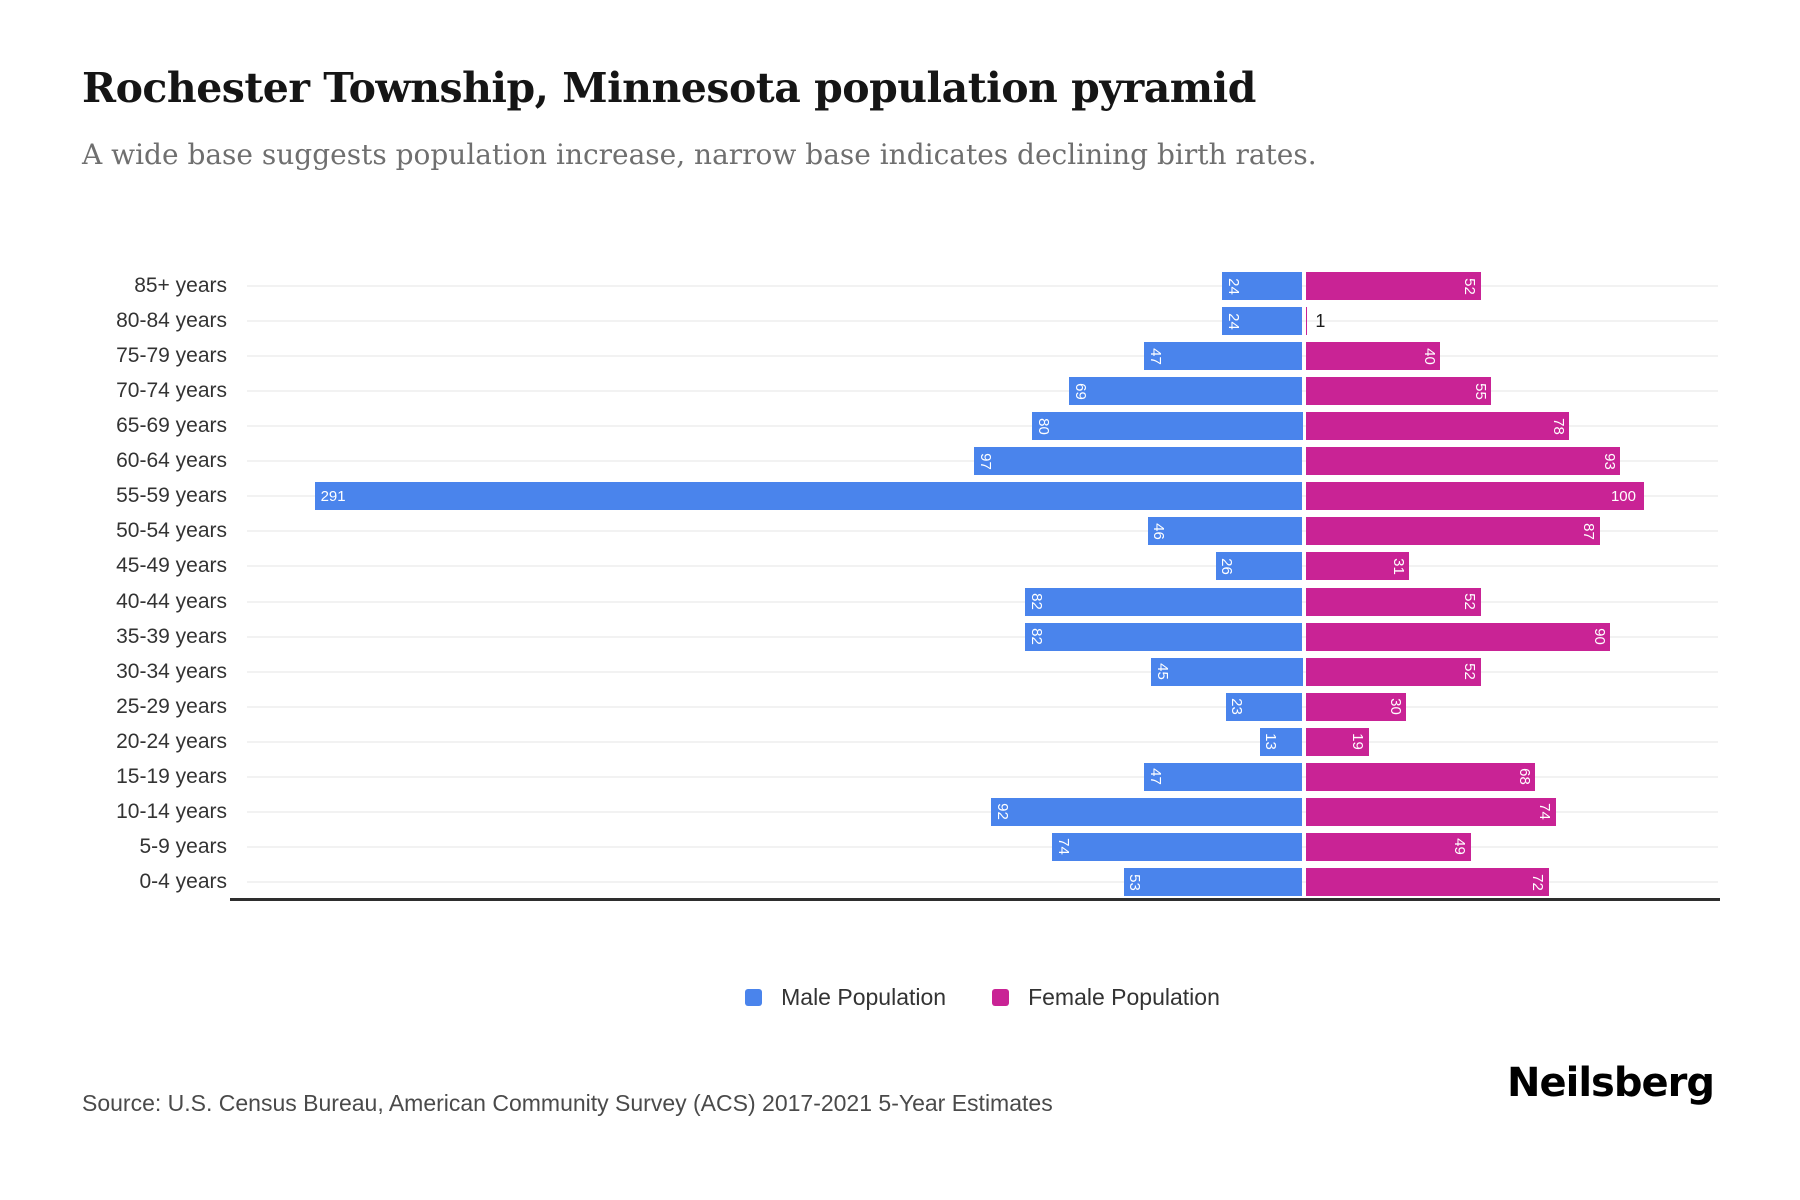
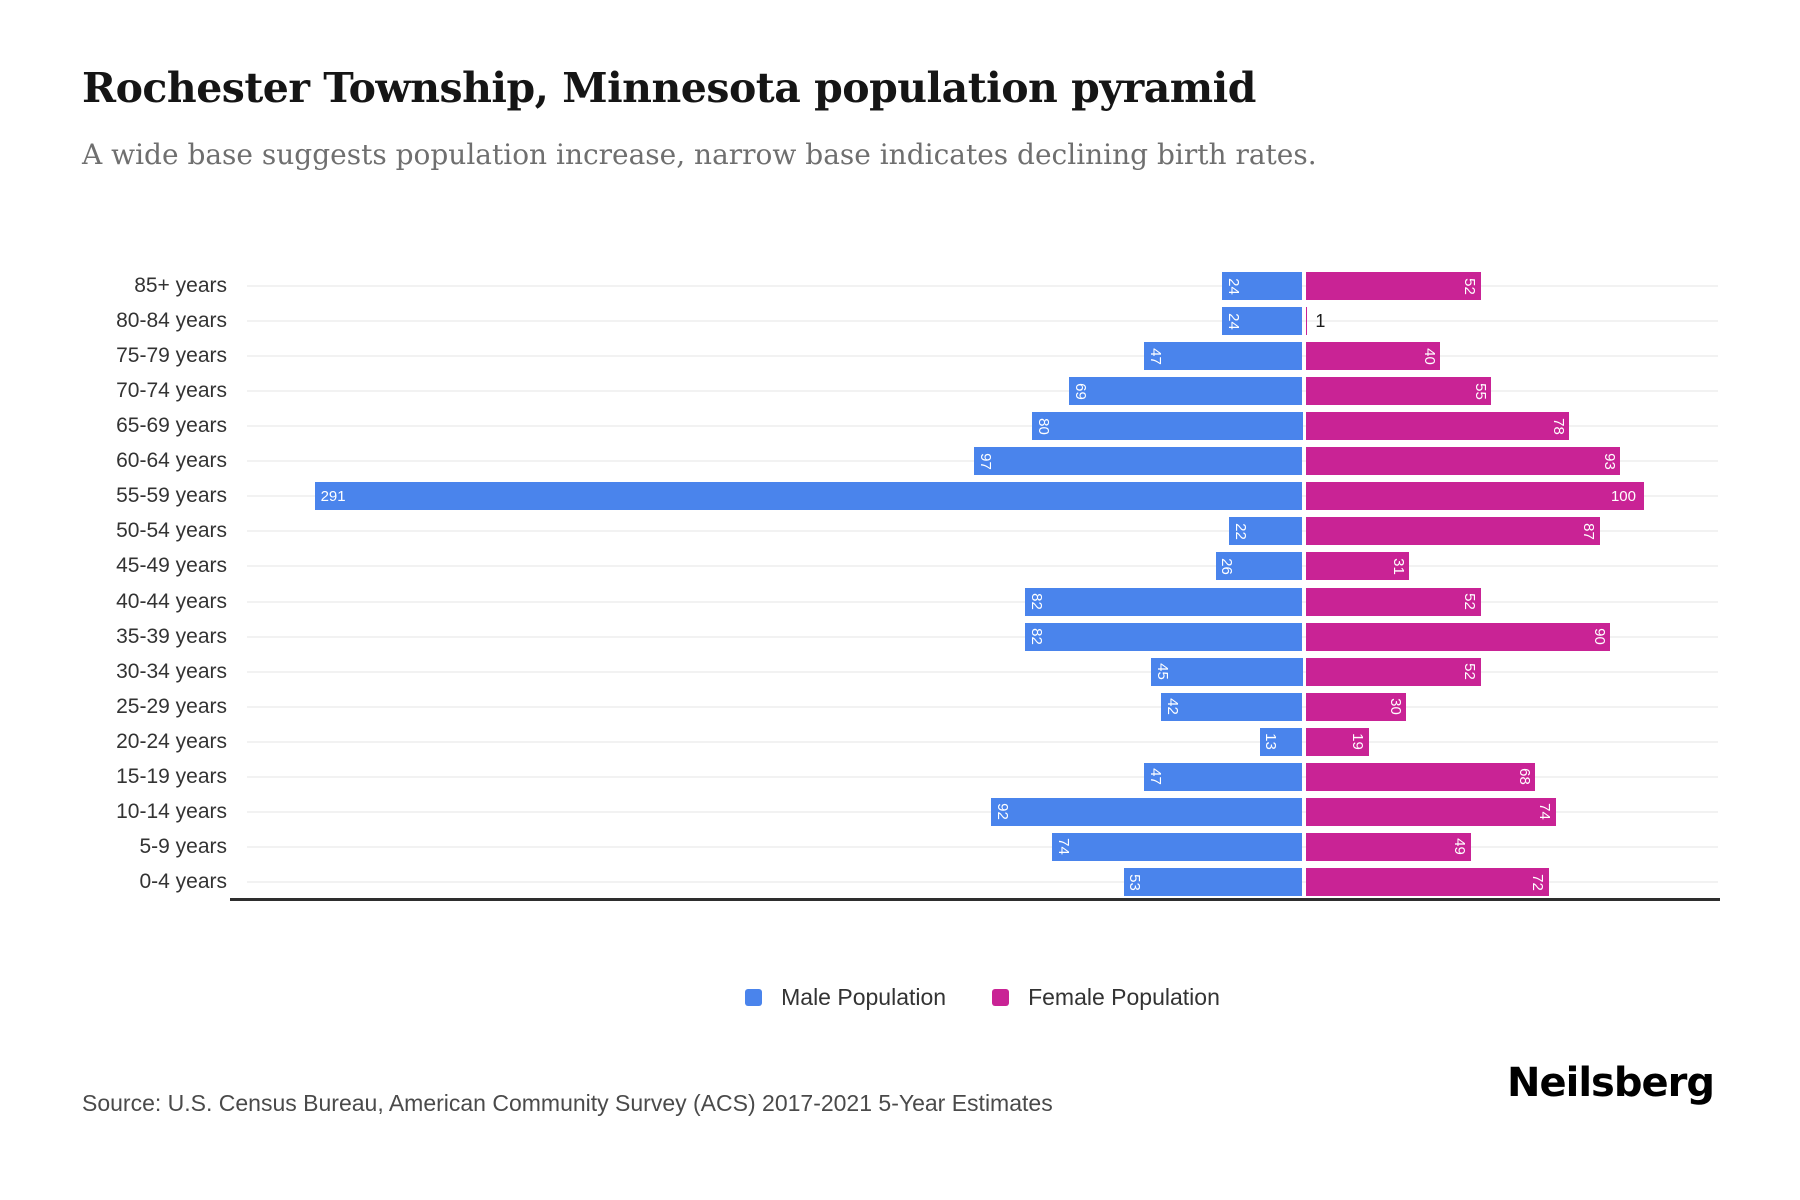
Male Population/50-54 years: 46 -> 22
Male Population/25-29 years: 23 -> 42
